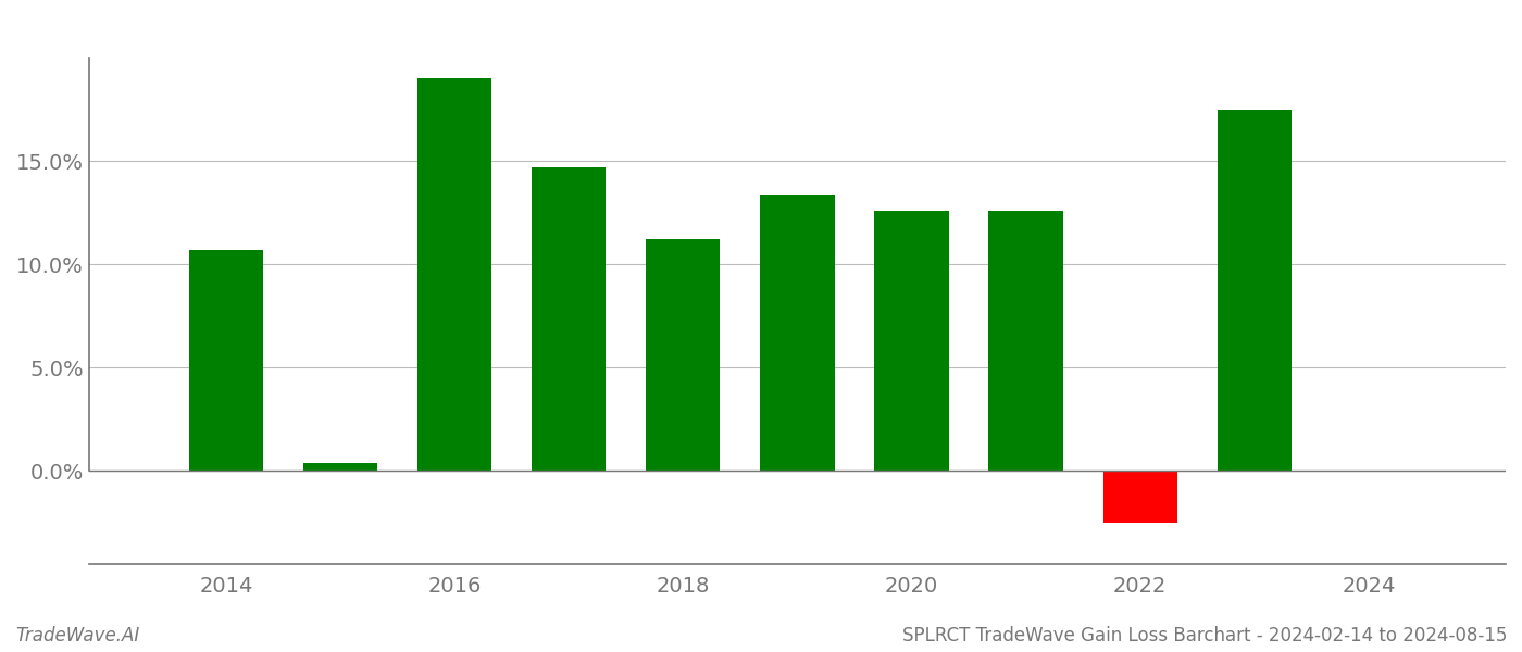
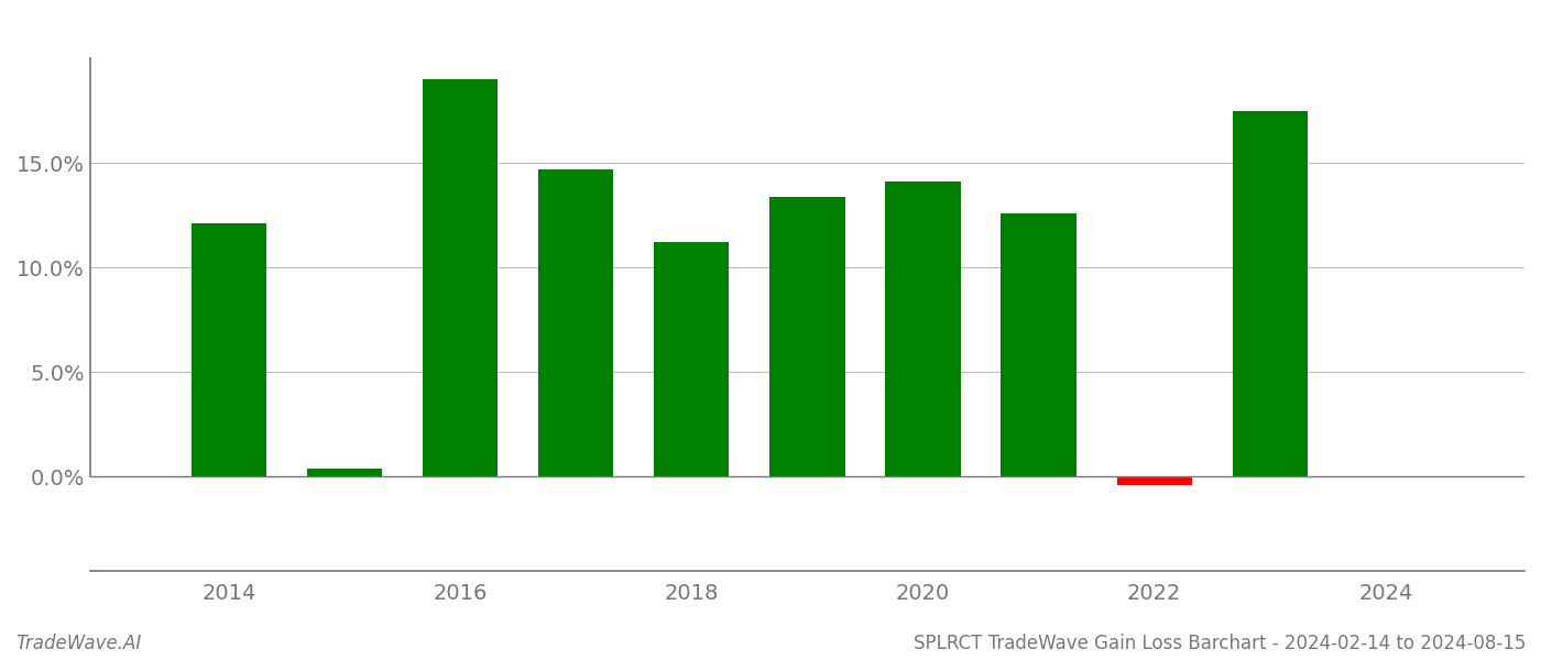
2014: 10.7% -> 12.1%
2020: 12.6% -> 14.1%
2022: -2.5% -> -0.4%
